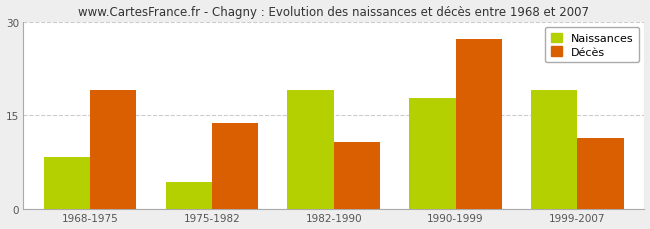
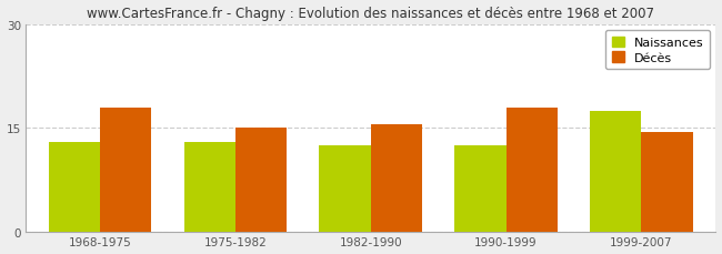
Naissances/1968-1975: 8.4 -> 13.0
Décès/1968-1975: 19.0 -> 18.0
Naissances/1975-1982: 4.4 -> 13.0
Décès/1975-1982: 13.8 -> 15.0
Naissances/1982-1990: 19.0 -> 12.5
Décès/1982-1990: 10.8 -> 15.5
Naissances/1990-1999: 17.8 -> 12.5
Décès/1990-1999: 27.2 -> 18.0
Naissances/1999-2007: 19.0 -> 17.5
Décès/1999-2007: 11.4 -> 14.5
